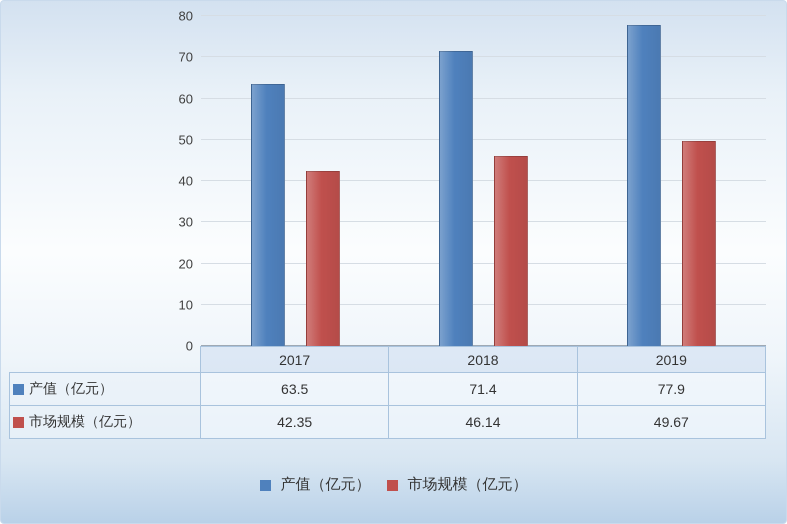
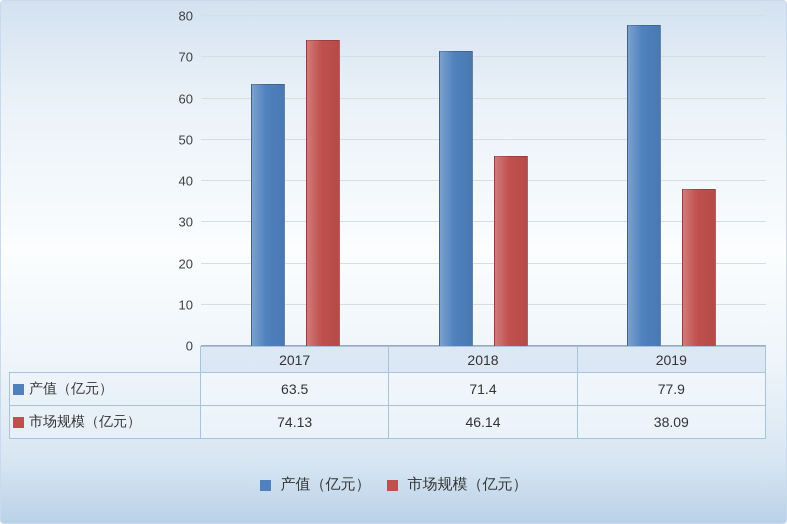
市场规模（亿元）/2017: 42.35 -> 74.13
市场规模（亿元）/2019: 49.67 -> 38.09
